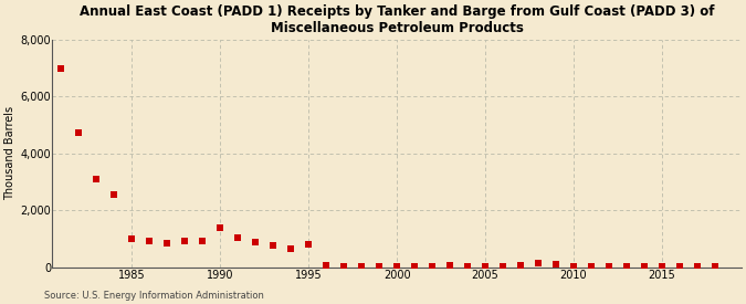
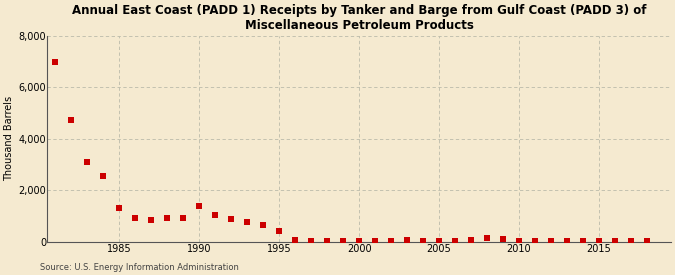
1985: 1,000 -> 1,300
1995: 800 -> 420
